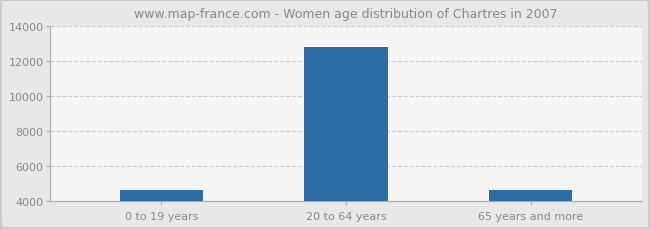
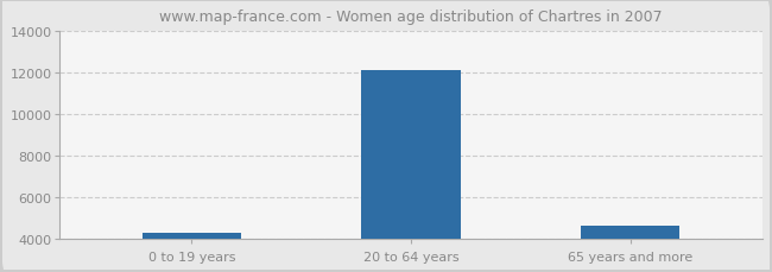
0 to 19 years: 4600 -> 4300
20 to 64 years: 12800 -> 12100
